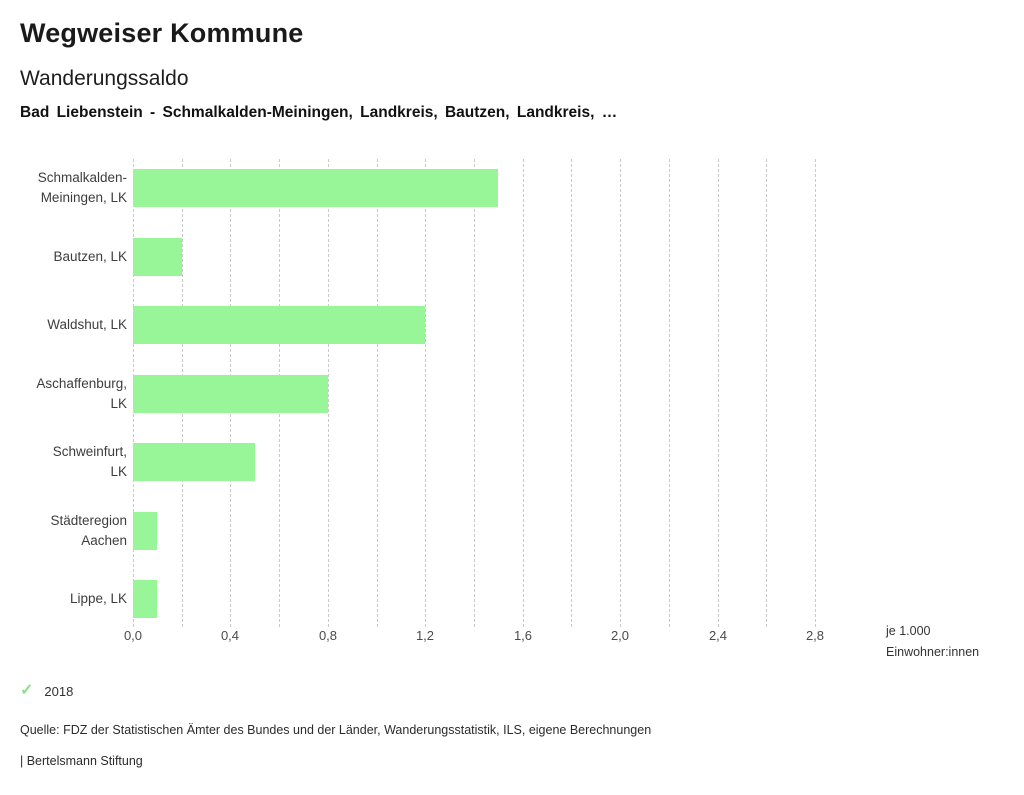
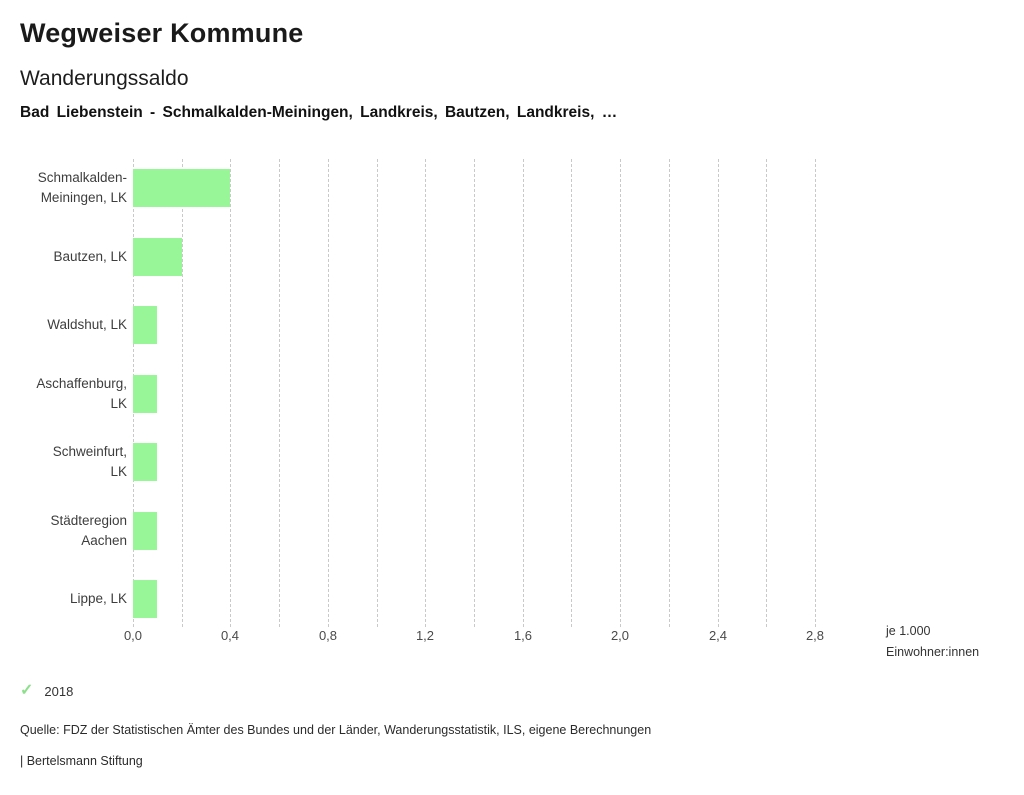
Schmalkalden- Meiningen, LK: 1,5 -> 0,4
Waldshut, LK: 1,2 -> 0,1
Aschaffenburg, LK: 0,8 -> 0,1
Schweinfurt, LK: 0,5 -> 0,1
